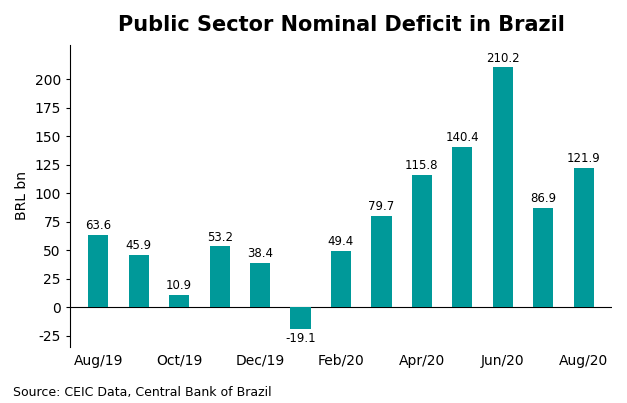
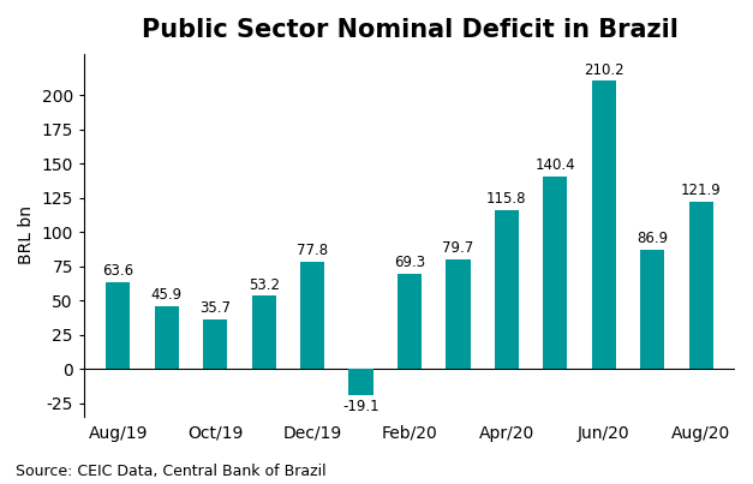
Oct/19: 10.9 -> 35.7
Dec/19: 38.4 -> 77.8
Feb/20: 49.4 -> 69.3
